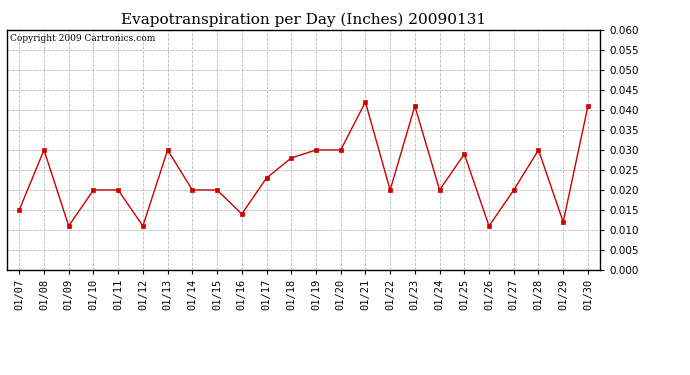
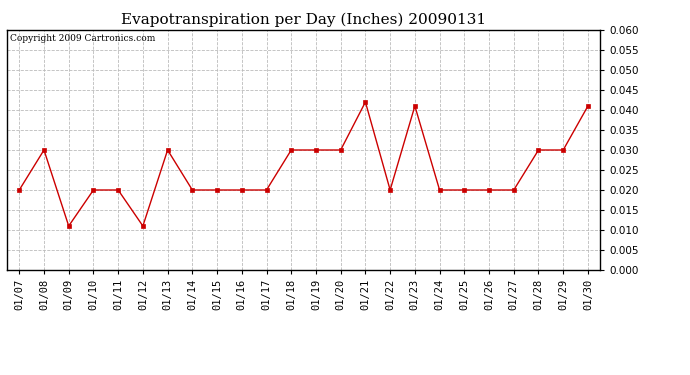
01/07: 0.015 -> 0.020
01/16: 0.014 -> 0.020
01/17: 0.023 -> 0.020
01/18: 0.028 -> 0.030
01/25: 0.029 -> 0.020
01/26: 0.011 -> 0.020
01/29: 0.012 -> 0.030
